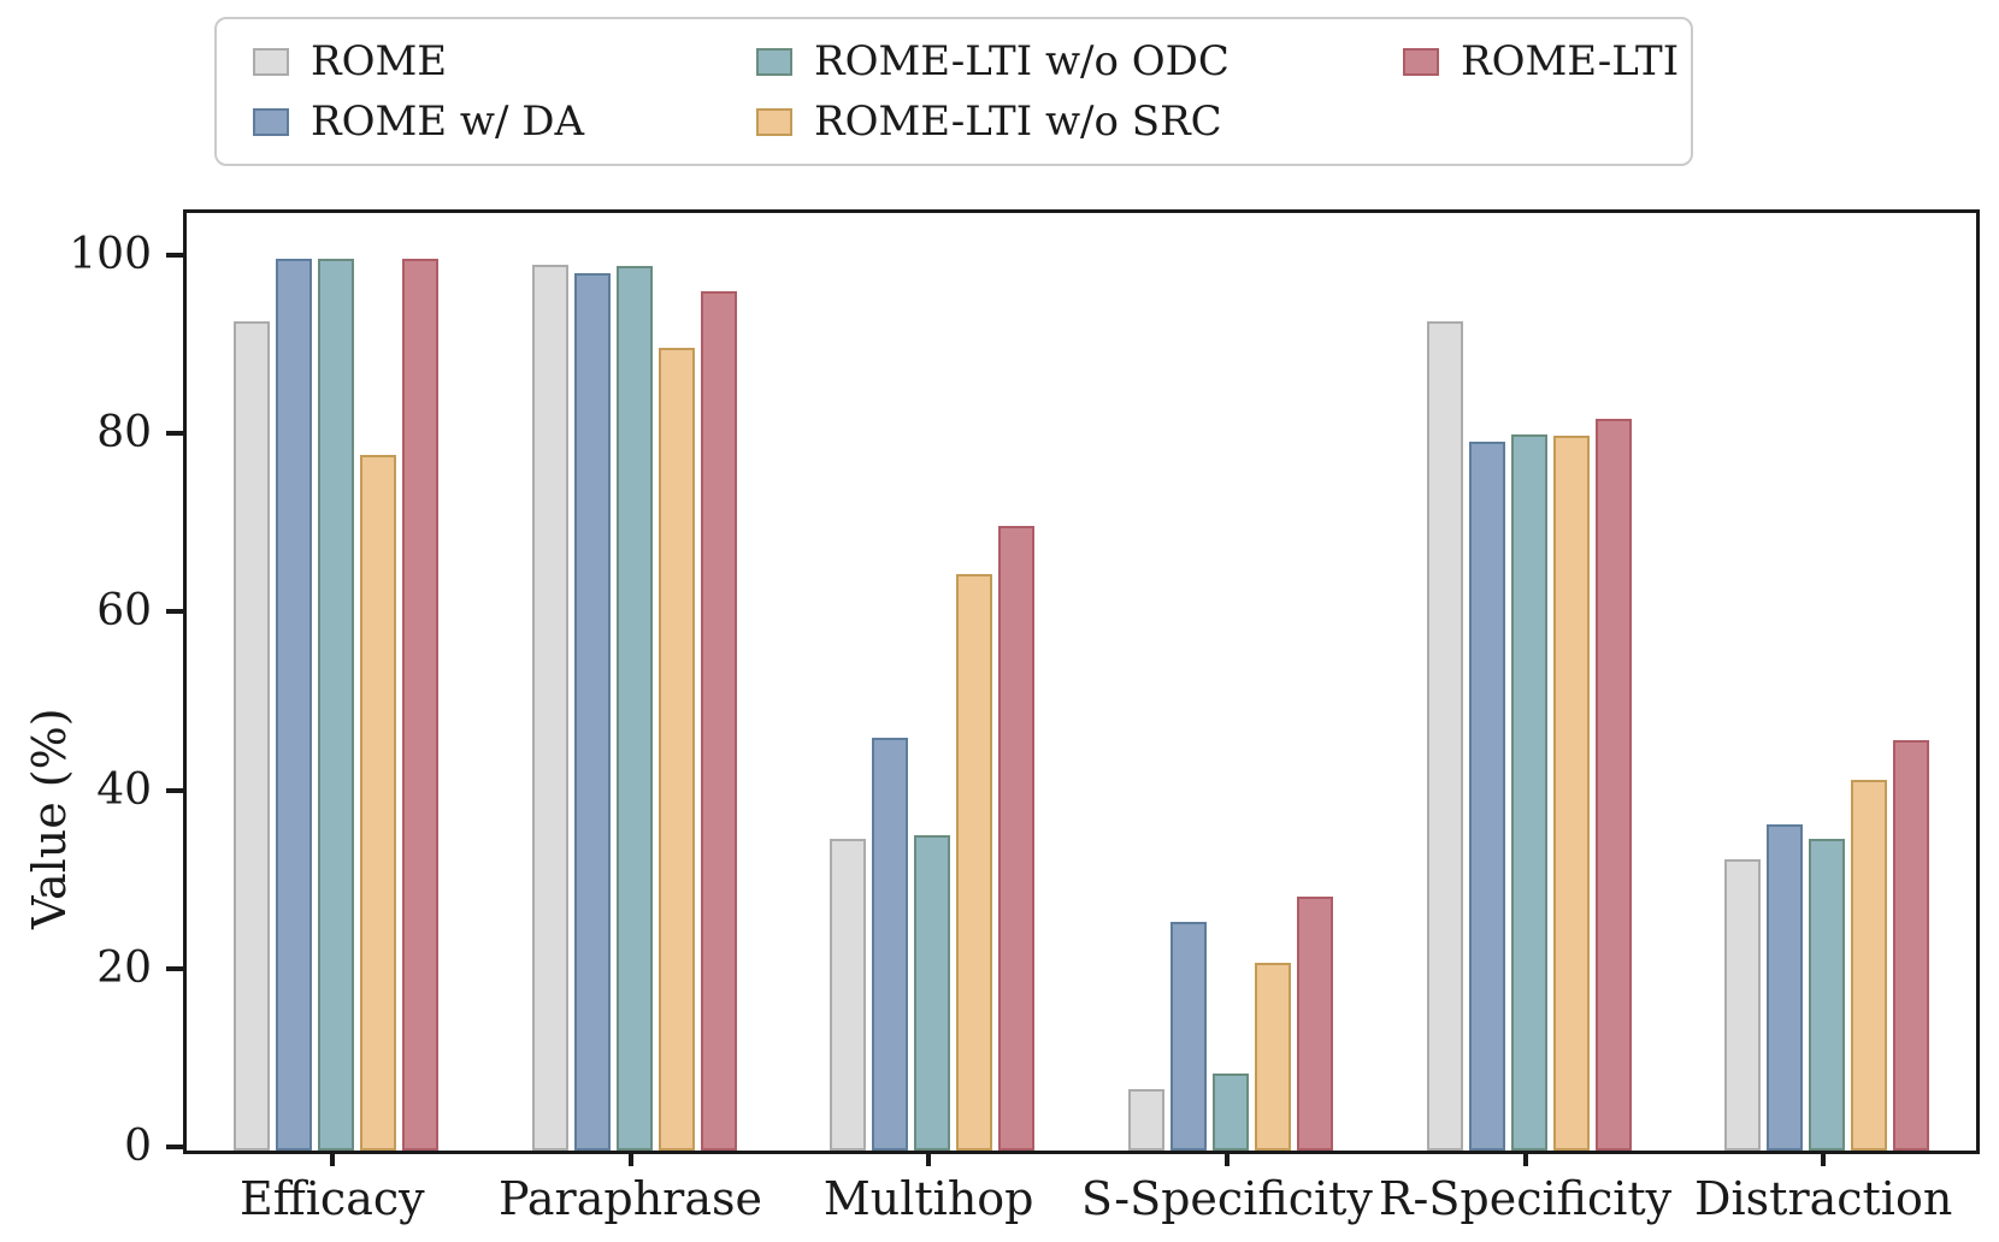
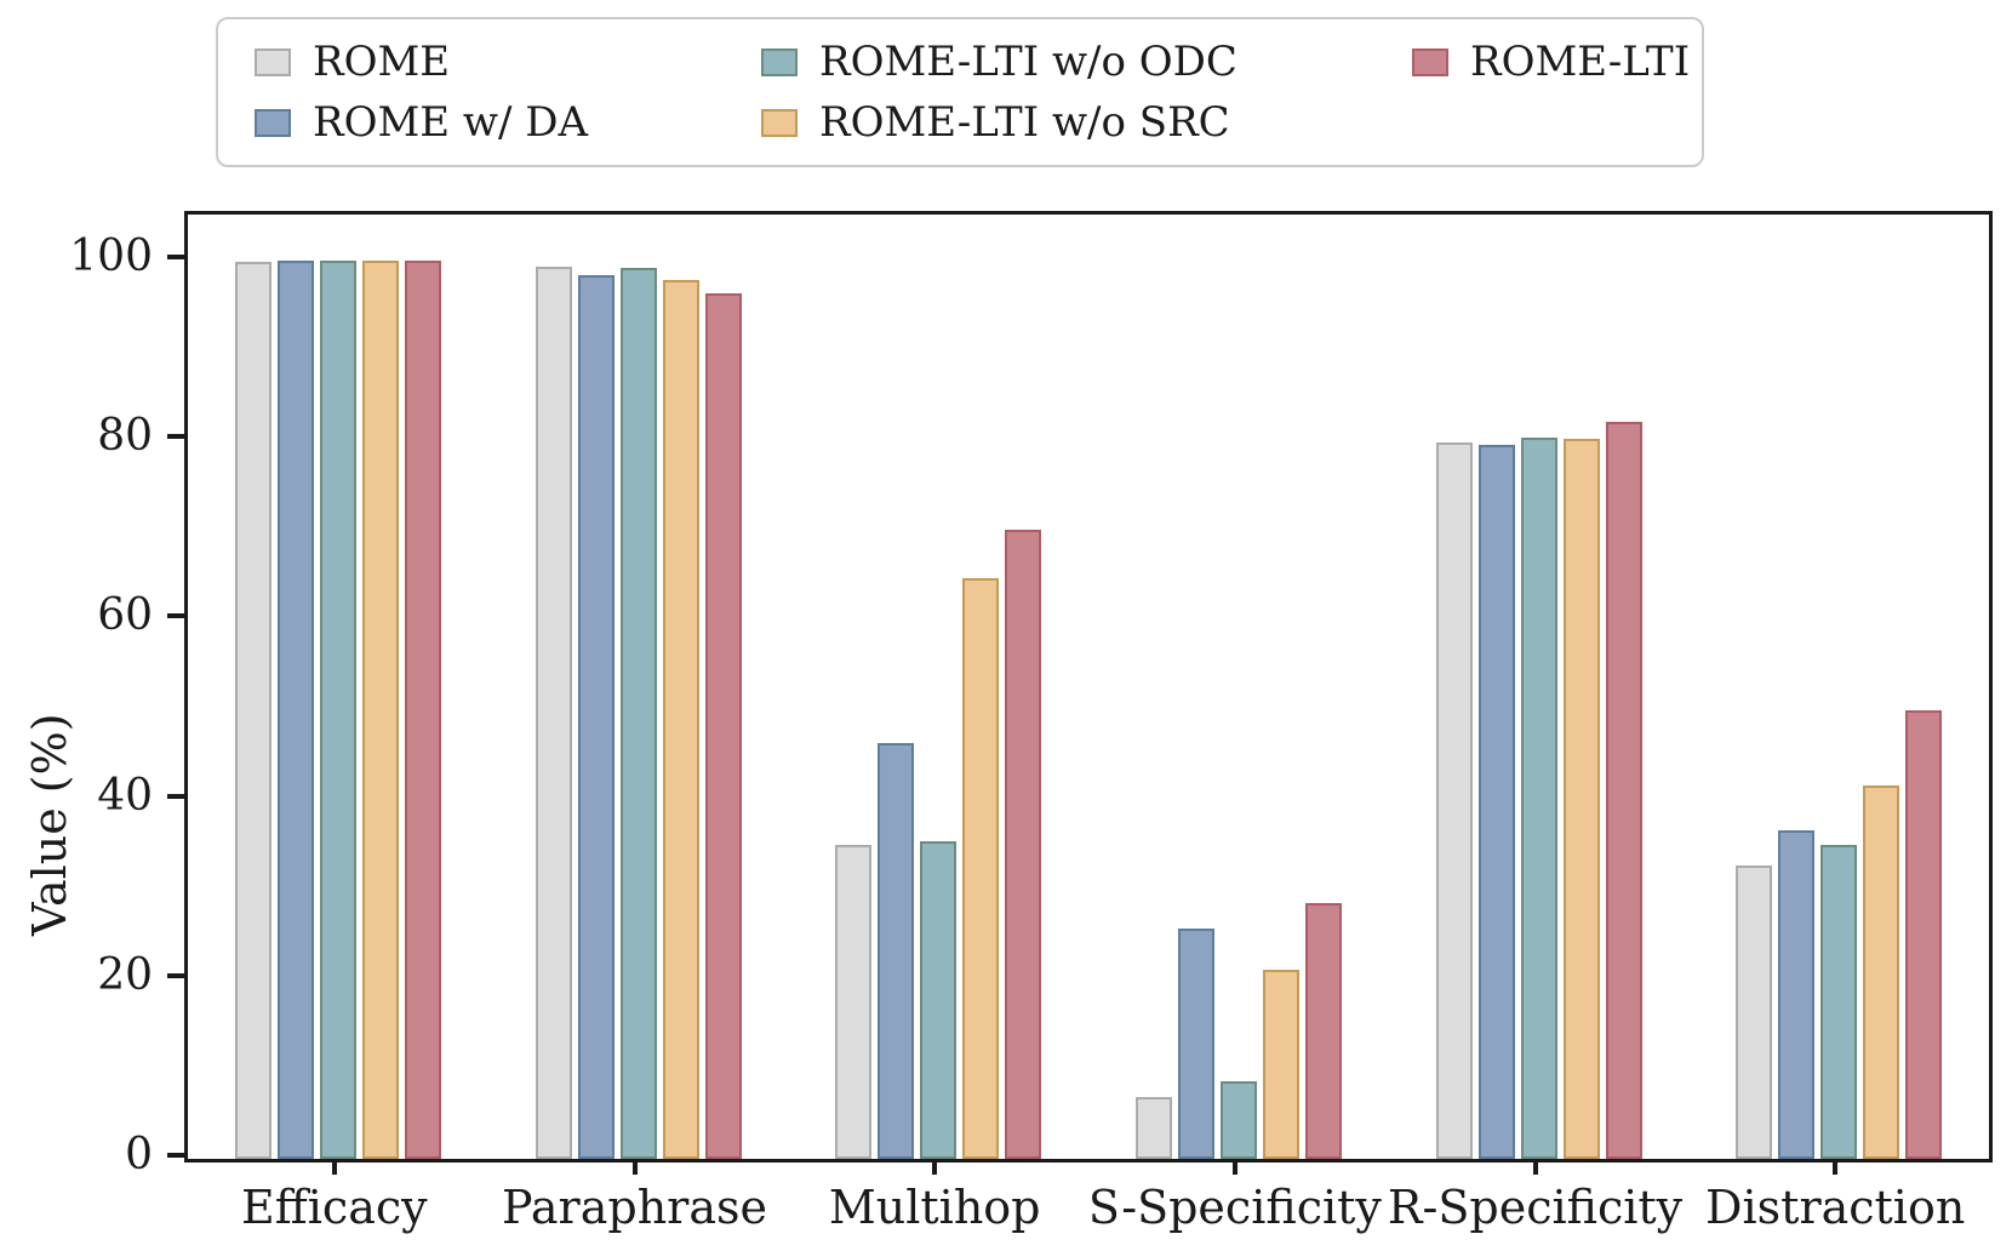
ROME/Efficacy: 93 -> 100
ROME-LTI w/o SRC/Efficacy: 78 -> 100
ROME-LTI w/o SRC/Paraphrase: 90 -> 98
ROME/R-Specificity: 93 -> 80
ROME-LTI/Distraction: 46 -> 50
